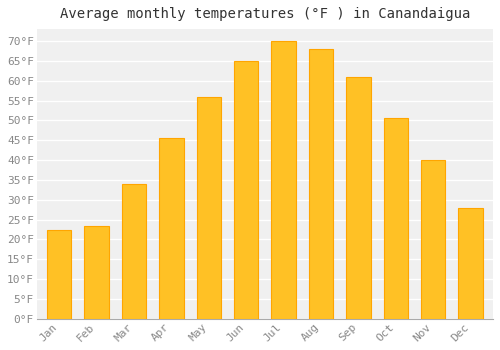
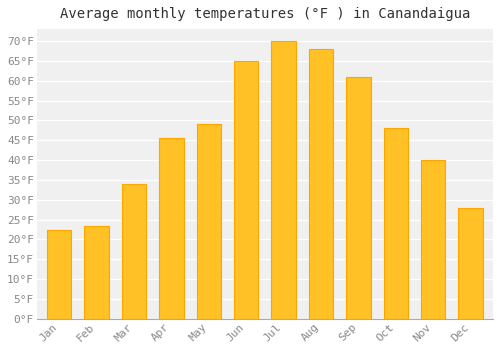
May: 56.0°F -> 49.0°F
Oct: 50.5°F -> 48.0°F
